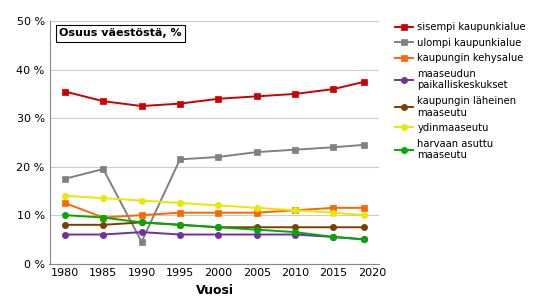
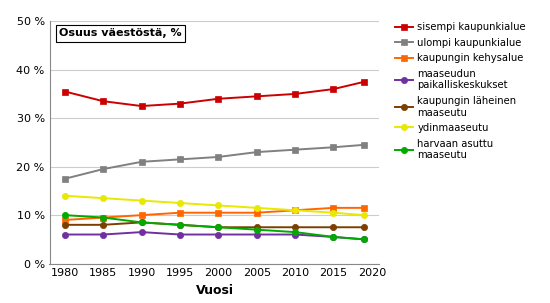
kaupungin kehysalue/1980: 12.5 % -> 9.0 %
ulompi kaupunkialue/1990: 4.5 % -> 21.0 %
